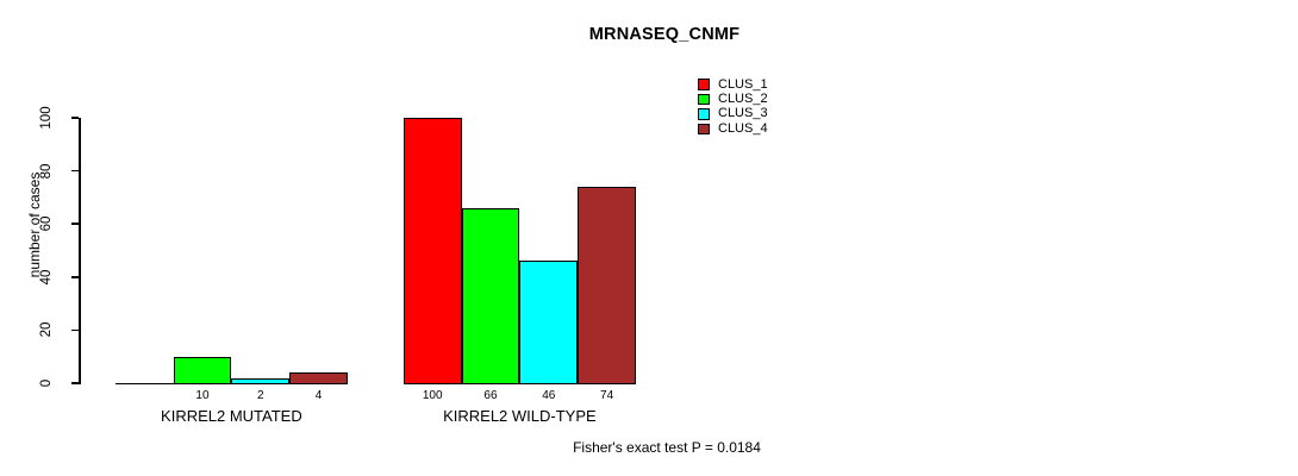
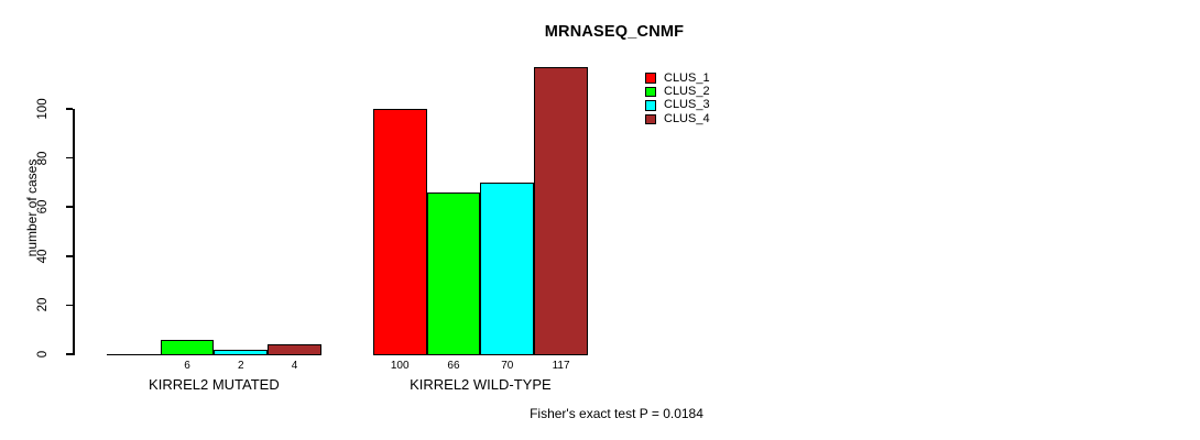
CLUS_2/KIRREL2 MUTATED: 10 -> 6
CLUS_3/KIRREL2 WILD-TYPE: 46 -> 70
CLUS_4/KIRREL2 WILD-TYPE: 74 -> 117
